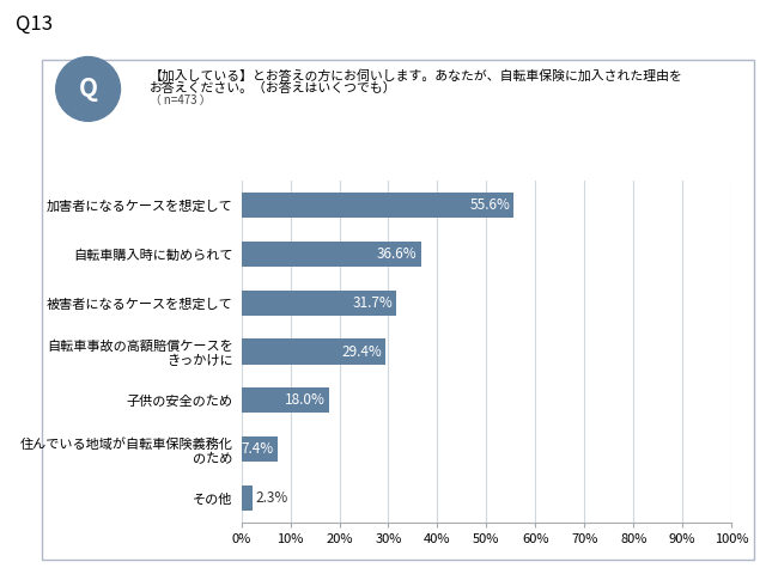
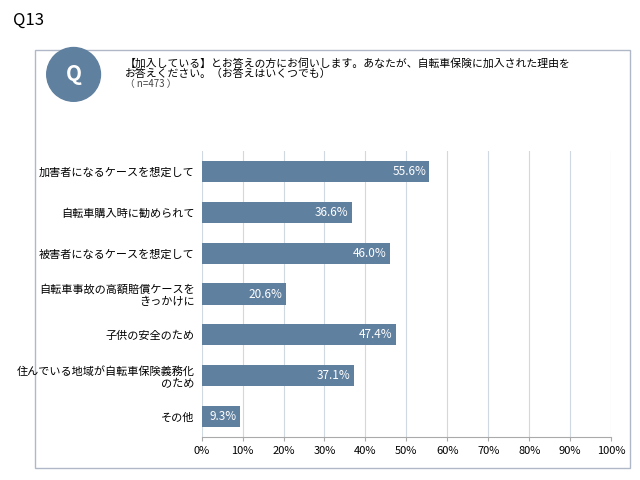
被害者になるケースを想定して: 31.7% -> 46.0%
自転車事故の高額賠償ケースを きっかけに: 29.4% -> 20.6%
子供の安全のため: 18.0% -> 47.4%
住んでいる地域が自転車保険義務化 のため: 7.4% -> 37.1%
その他: 2.3% -> 9.3%
